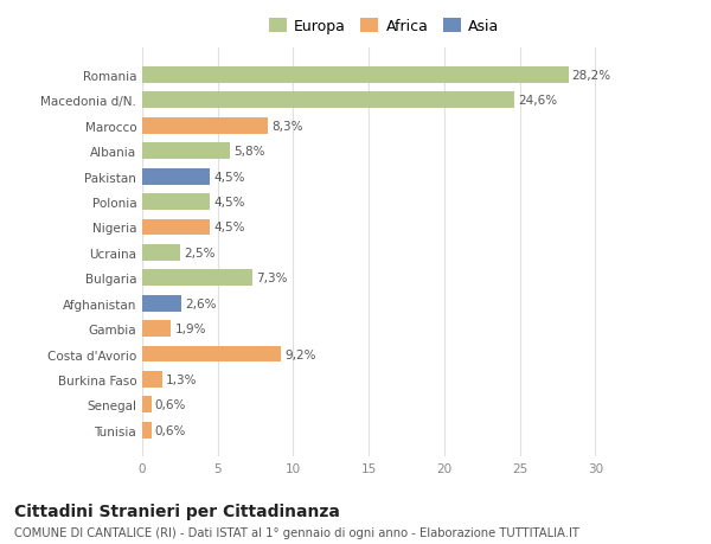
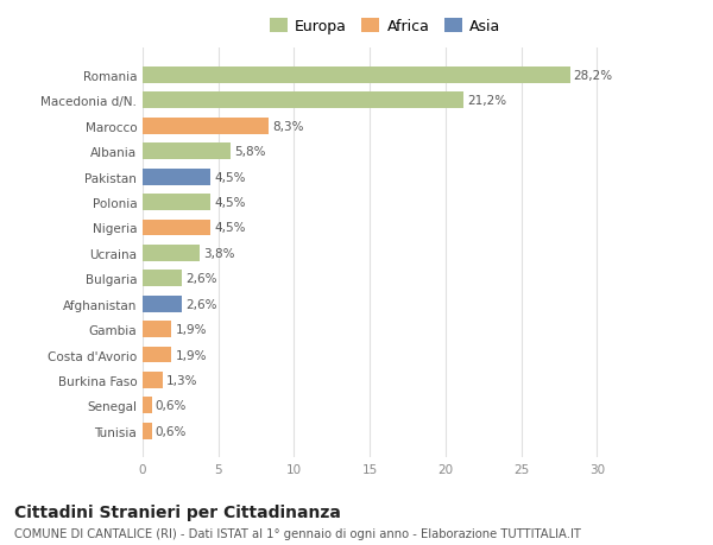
Macedonia d/N.: 24,6% -> 21,2%
Ucraina: 2,5% -> 3,8%
Bulgaria: 7,3% -> 2,6%
Costa d'Avorio: 9,2% -> 1,9%
